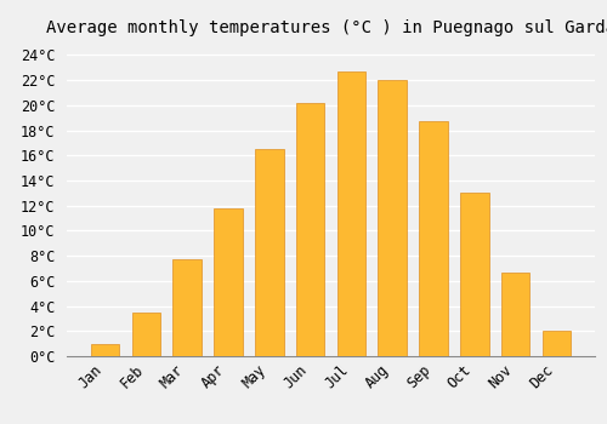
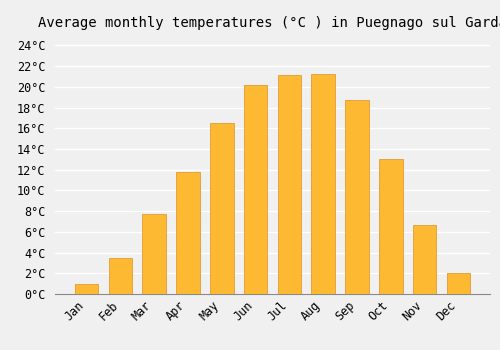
Jul: 22.7°C -> 21.1°C
Aug: 22.0°C -> 21.2°C
